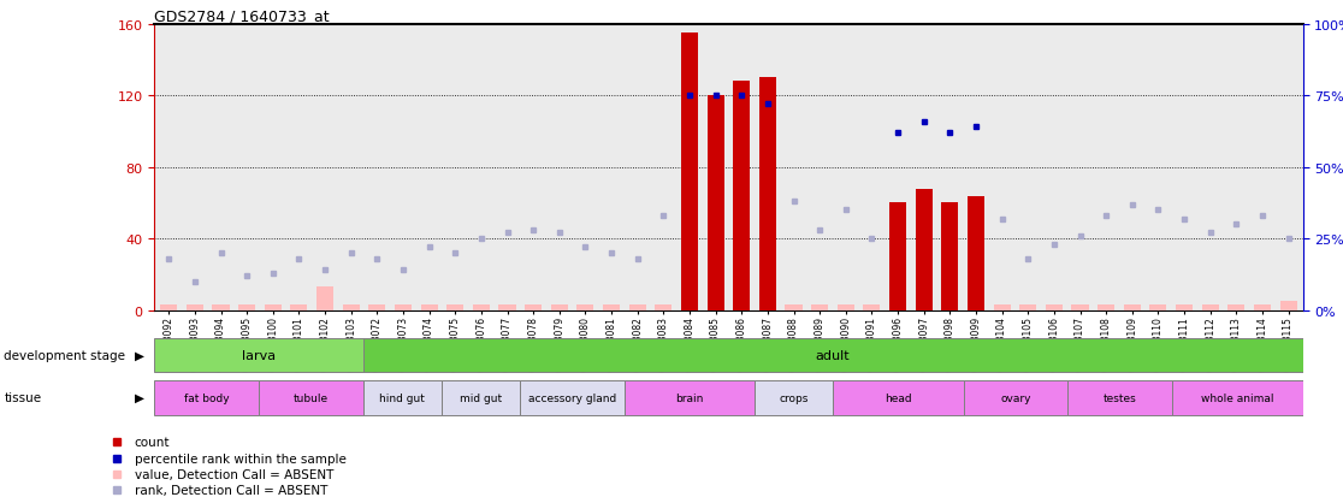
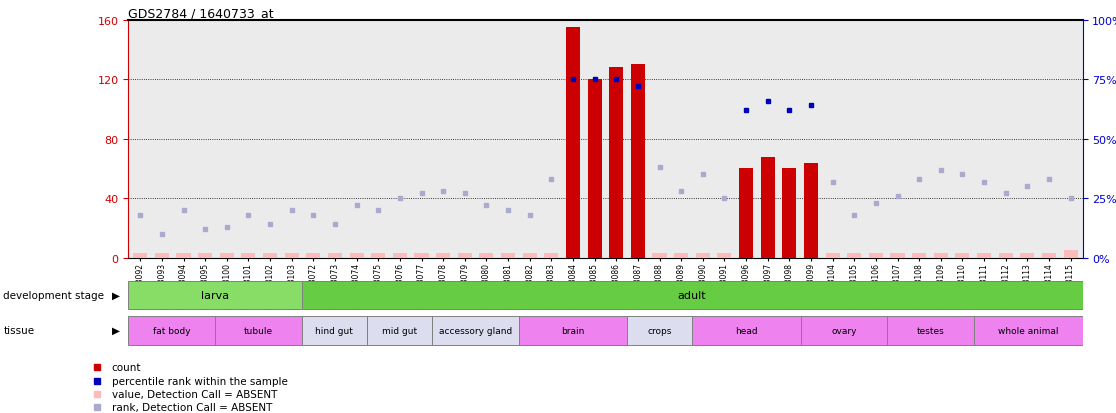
GSM188102: 13 -> 3
